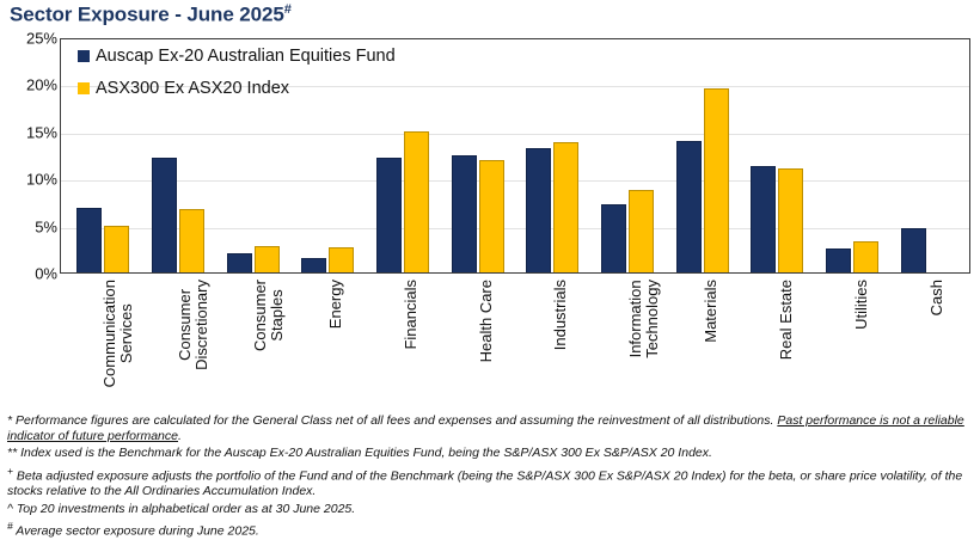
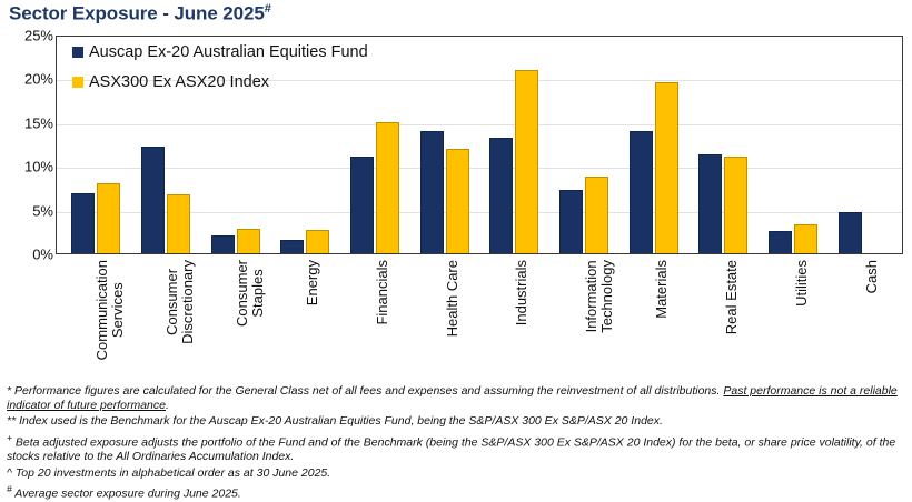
ASX300 Ex ASX20 Index/Communication Services: 5% -> 8%
Auscap Ex-20 Australian Equities Fund/Financials: 12% -> 11%
Auscap Ex-20 Australian Equities Fund/Health Care: 12% -> 14%
ASX300 Ex ASX20 Index/Industrials: 14% -> 21%
